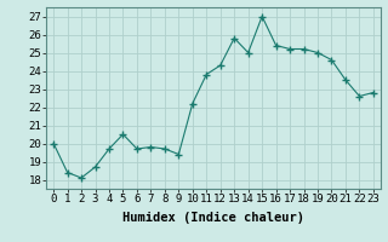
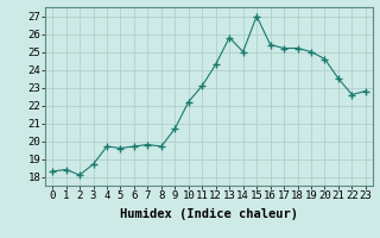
0: 20.0 -> 18.3
5: 20.5 -> 19.6
9: 19.4 -> 20.7
11: 23.8 -> 23.1
